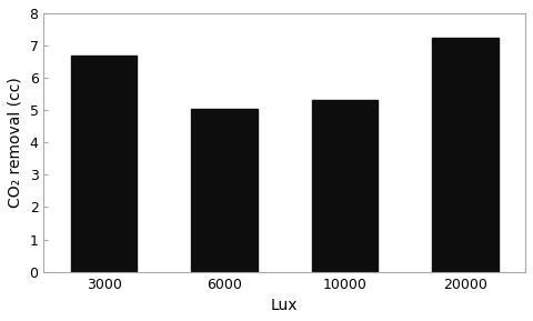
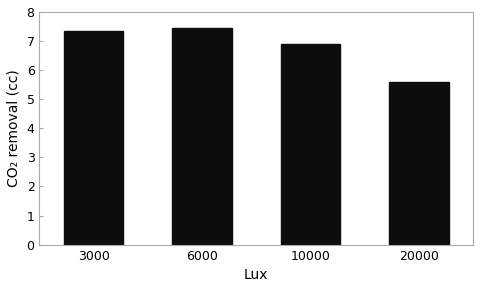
3000: 6.70 -> 7.35
6000: 5.05 -> 7.45
10000: 5.30 -> 6.90
20000: 7.25 -> 5.60
